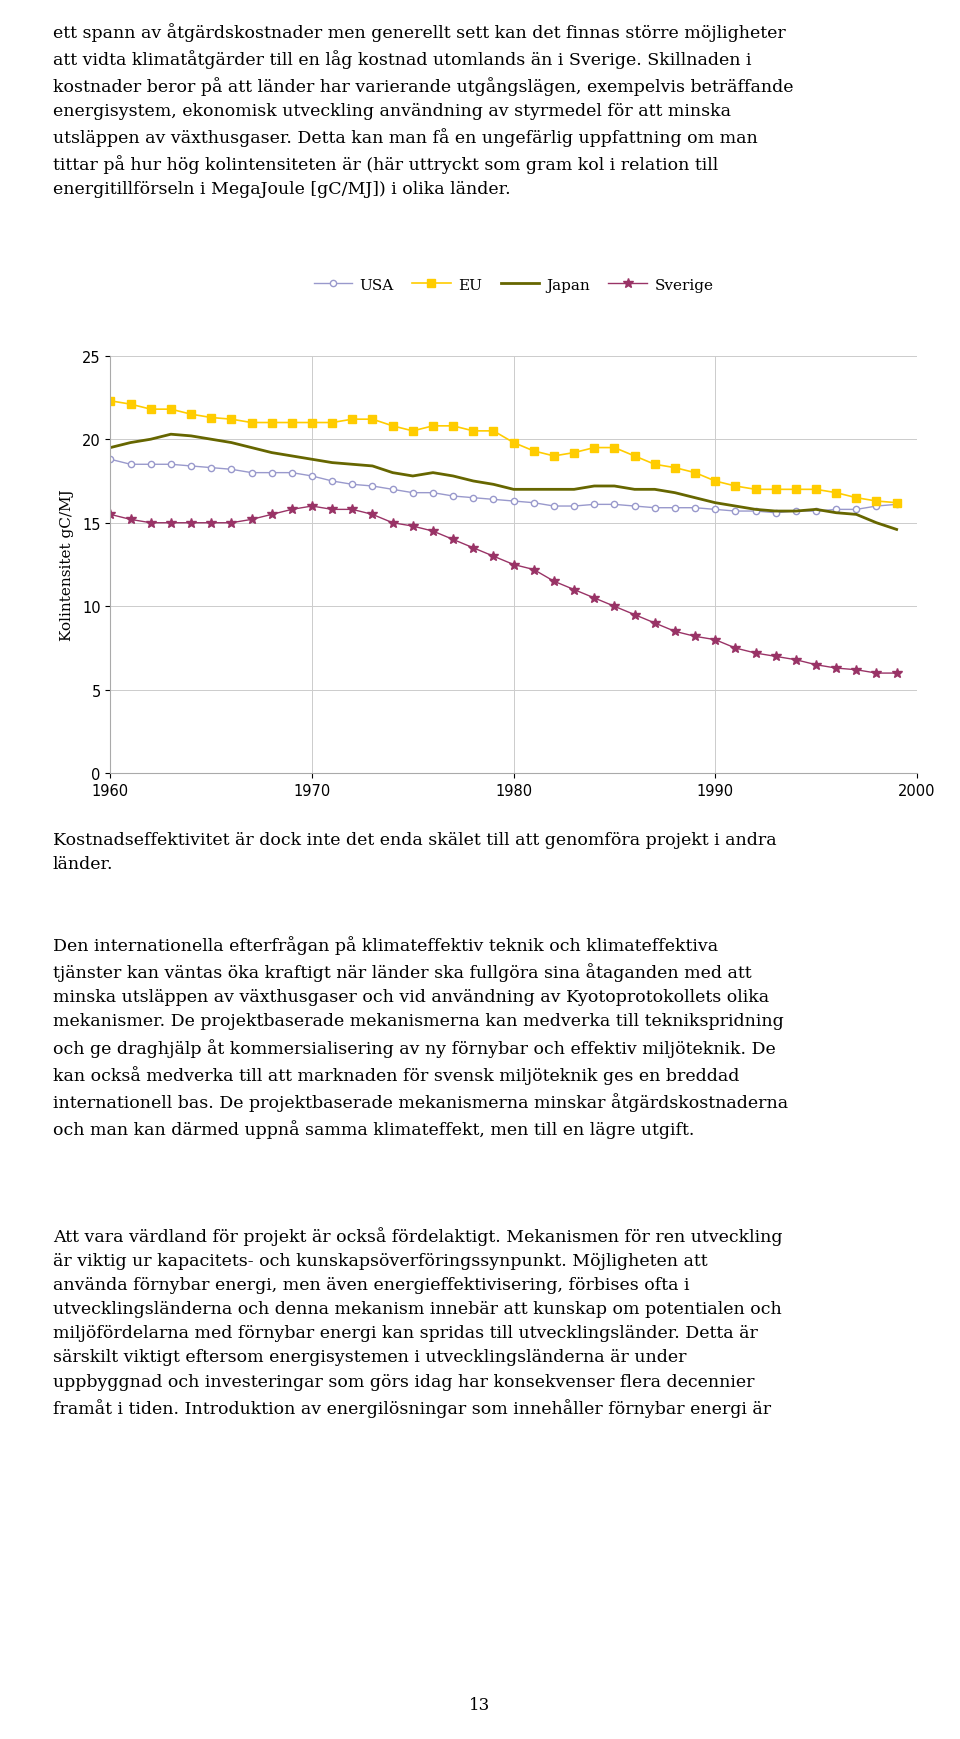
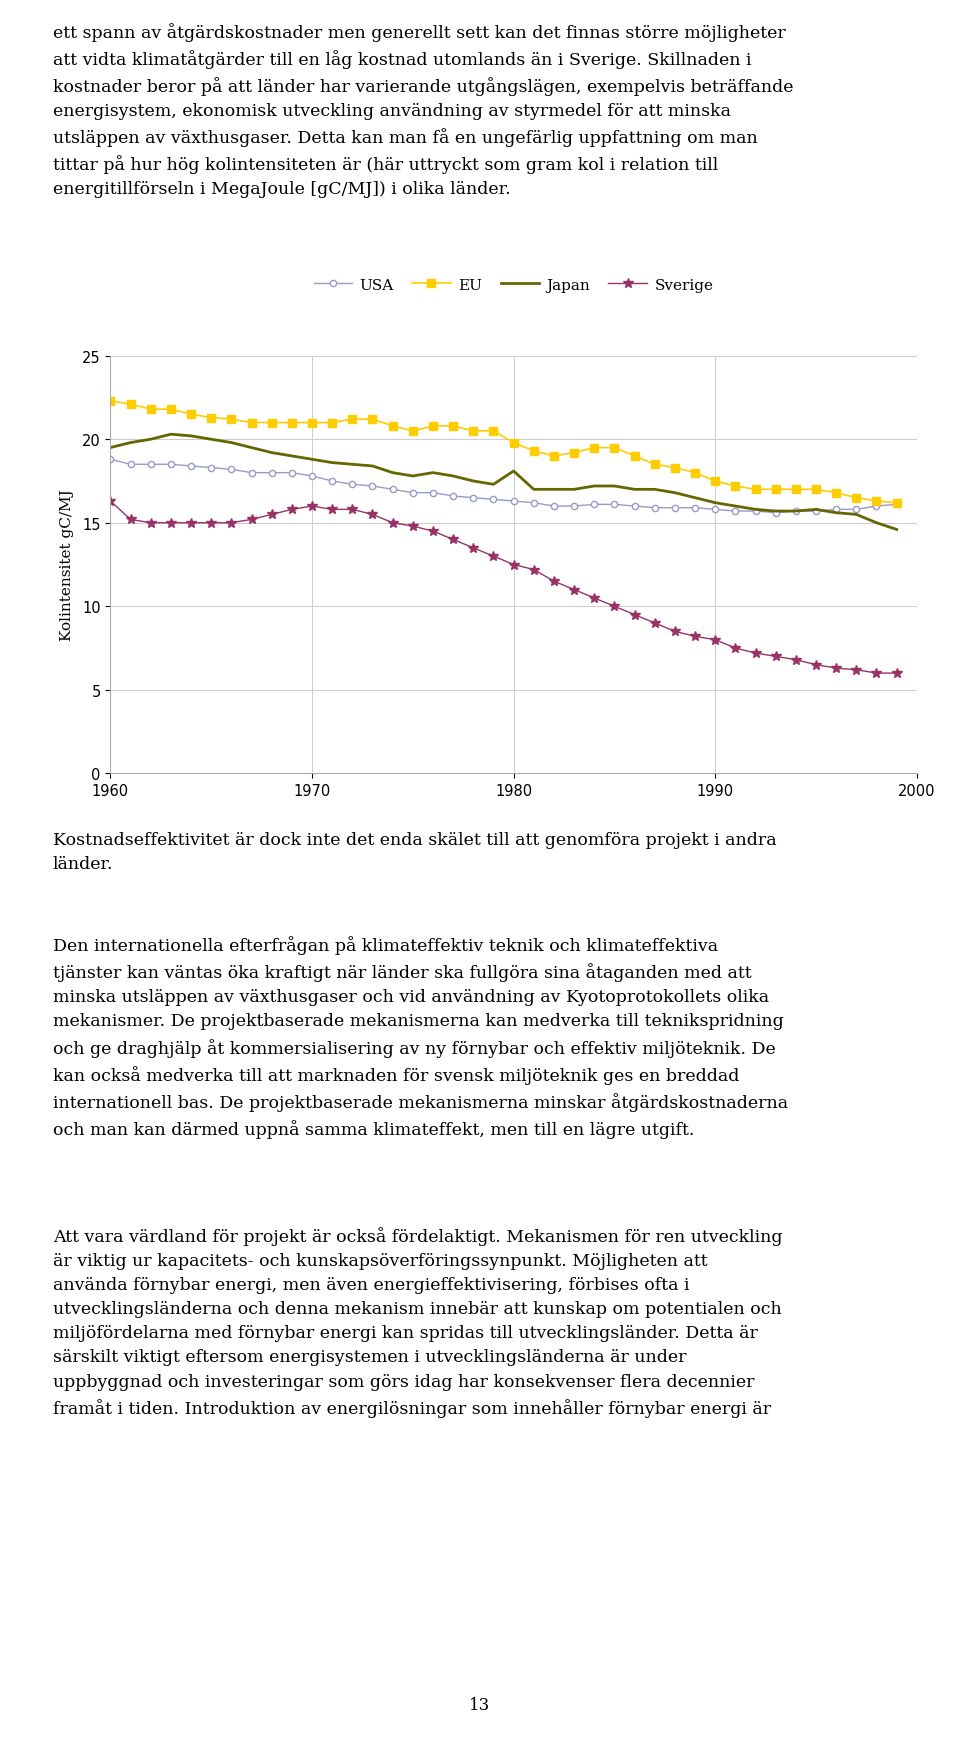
Sverige/1960: 15.5 -> 16.3
Japan/1980: 17.0 -> 18.1
